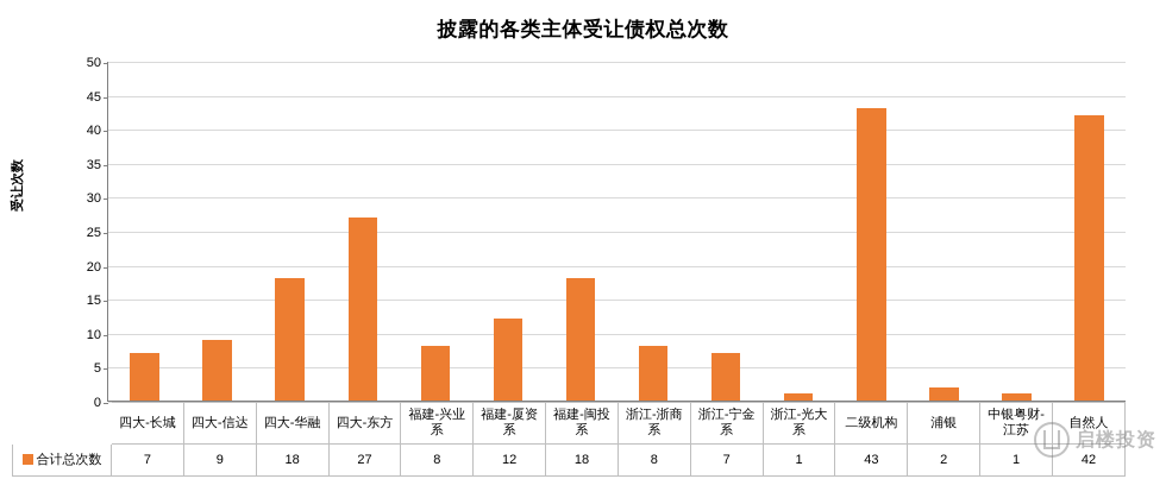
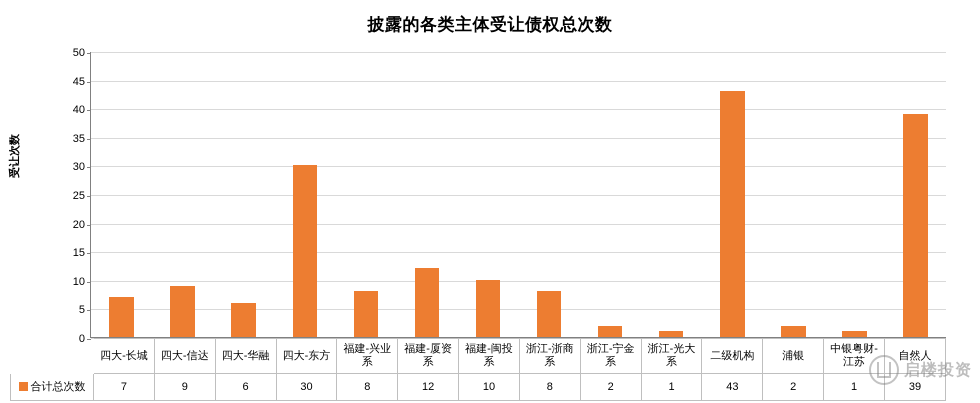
四大-华融: 18 -> 6
四大-东方: 27 -> 30
福建-闽投系: 18 -> 10
浙江-宁金系: 7 -> 2
自然人: 42 -> 39
